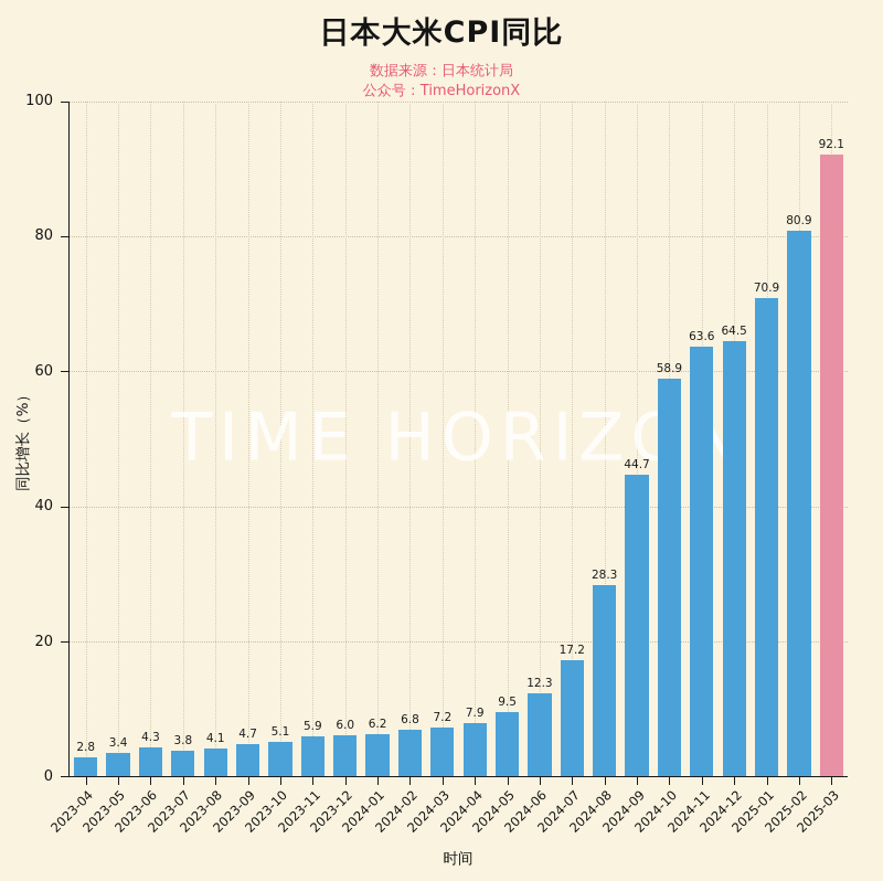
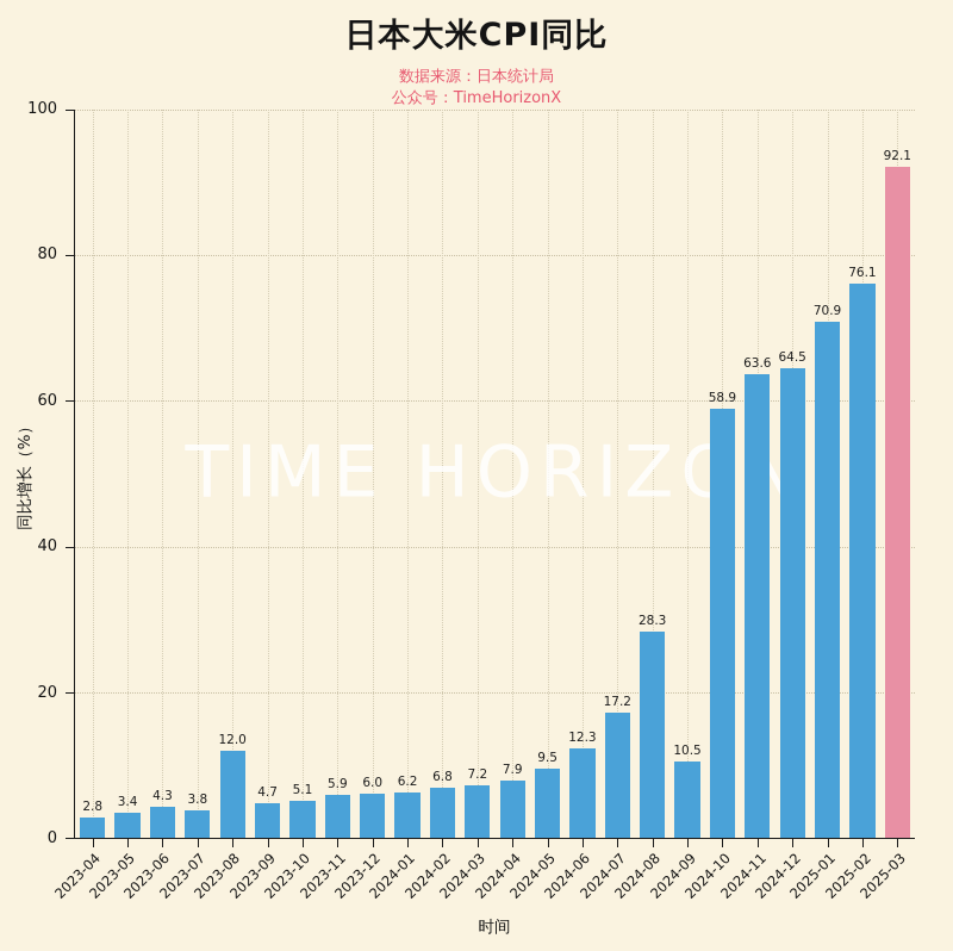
2023-08: 4.1 -> 12.0
2024-09: 44.7 -> 10.5
2025-02: 80.9 -> 76.1
